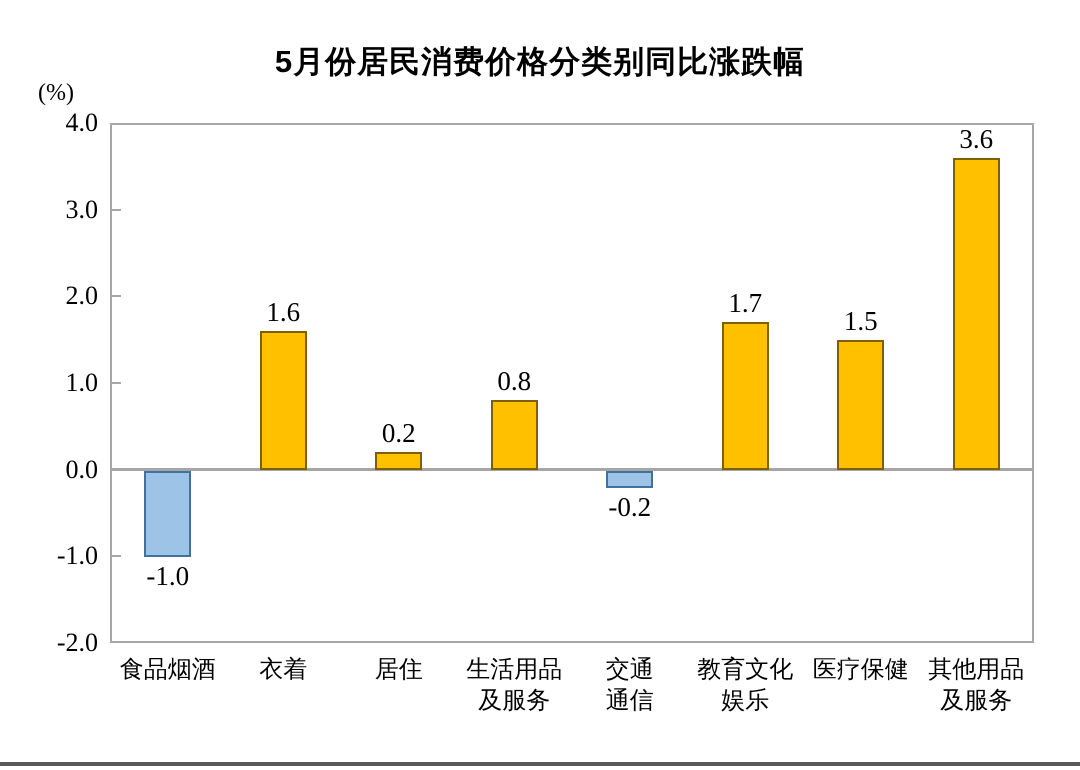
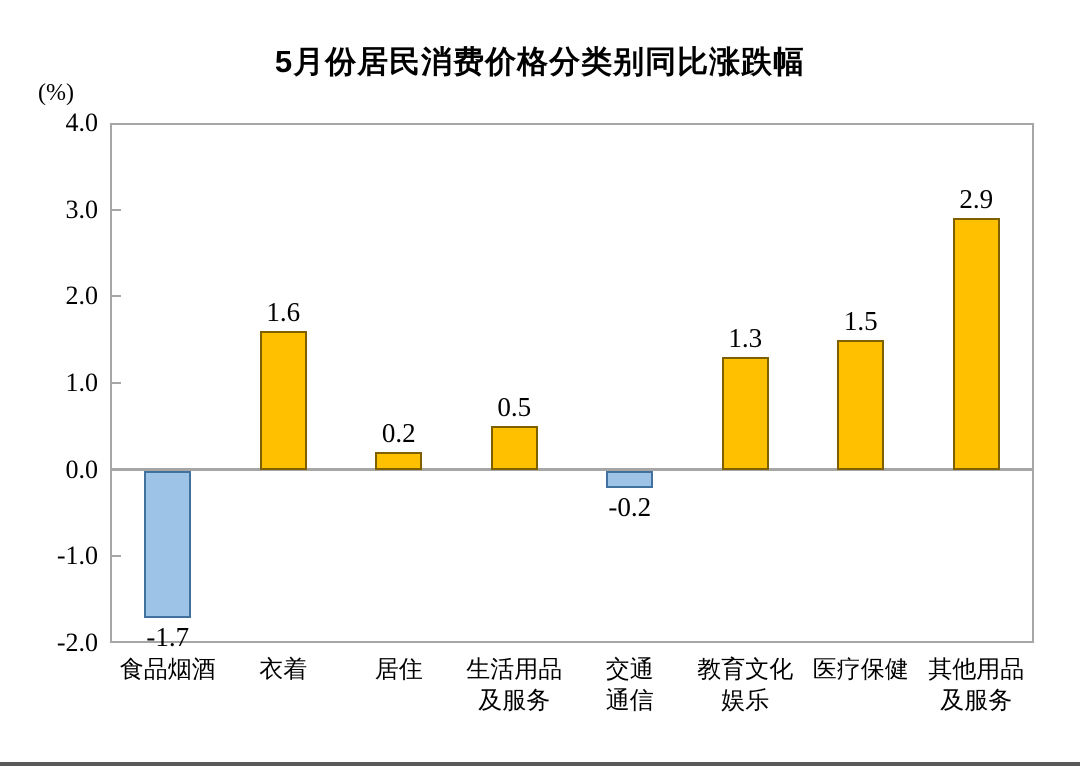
食品烟酒: -1.0 -> -1.7
生活用品 及服务: 0.8 -> 0.5
教育文化 娱乐: 1.7 -> 1.3
其他用品 及服务: 3.6 -> 2.9
